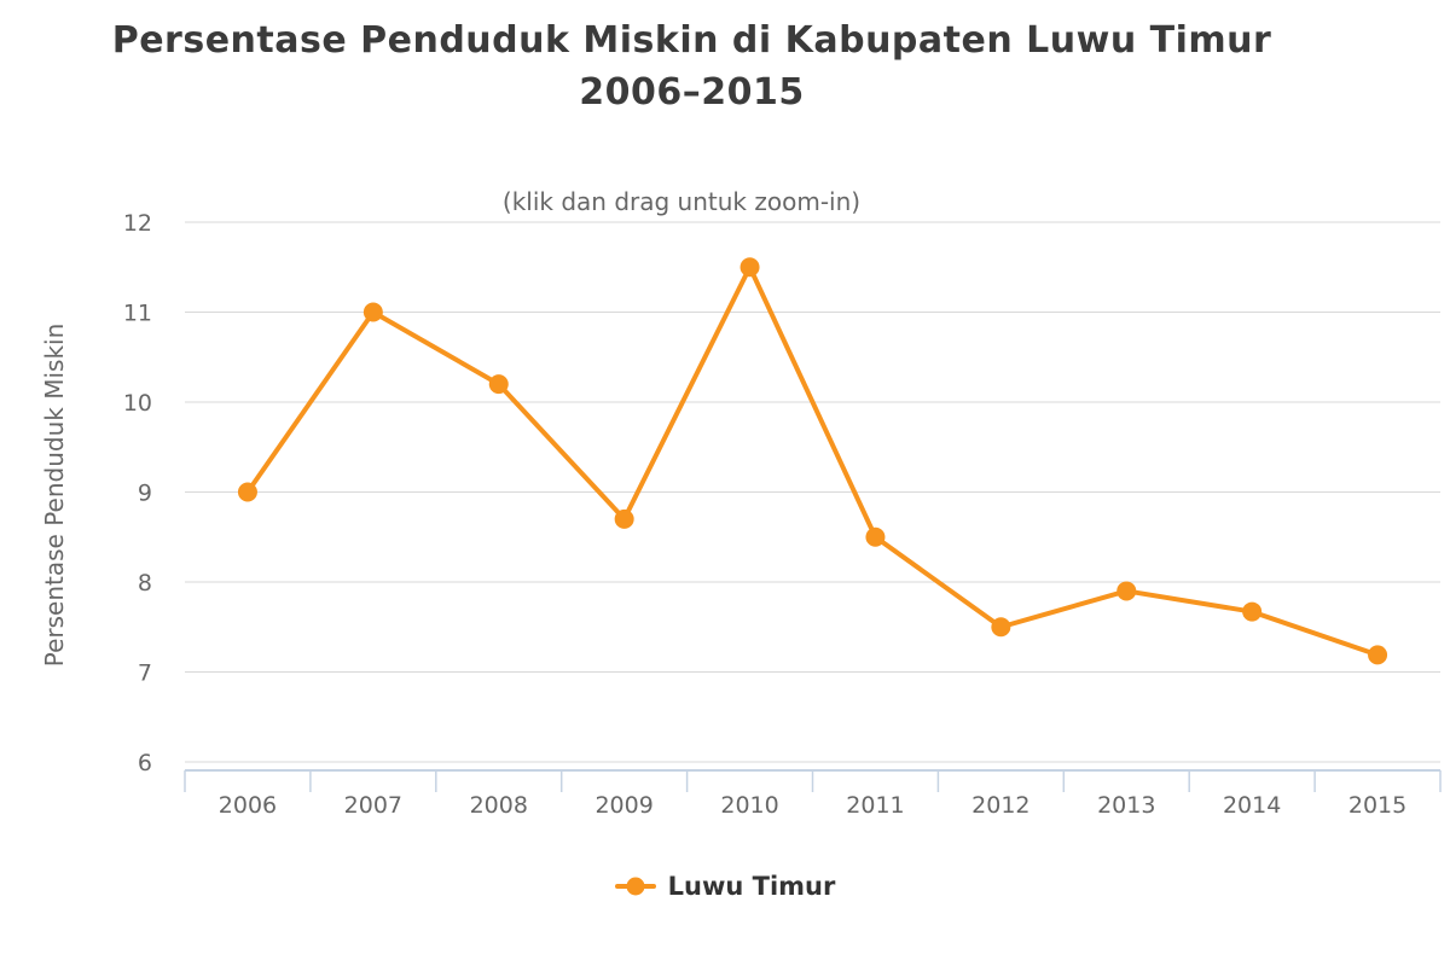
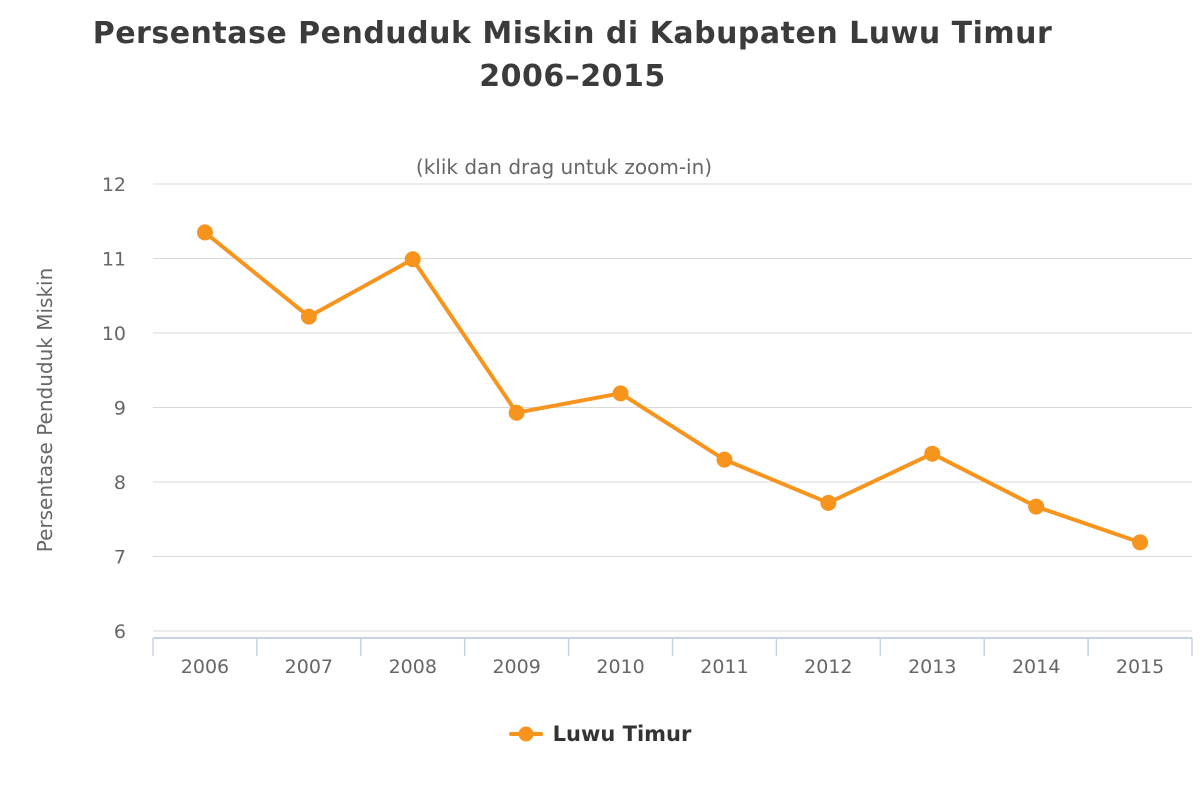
2006: 9.0 -> 11.3
2007: 11.0 -> 10.2
2008: 10.2 -> 11.0
2009: 8.7 -> 8.9
2010: 11.5 -> 9.2
2011: 8.5 -> 8.3
2012: 7.5 -> 7.7
2013: 7.9 -> 8.4
